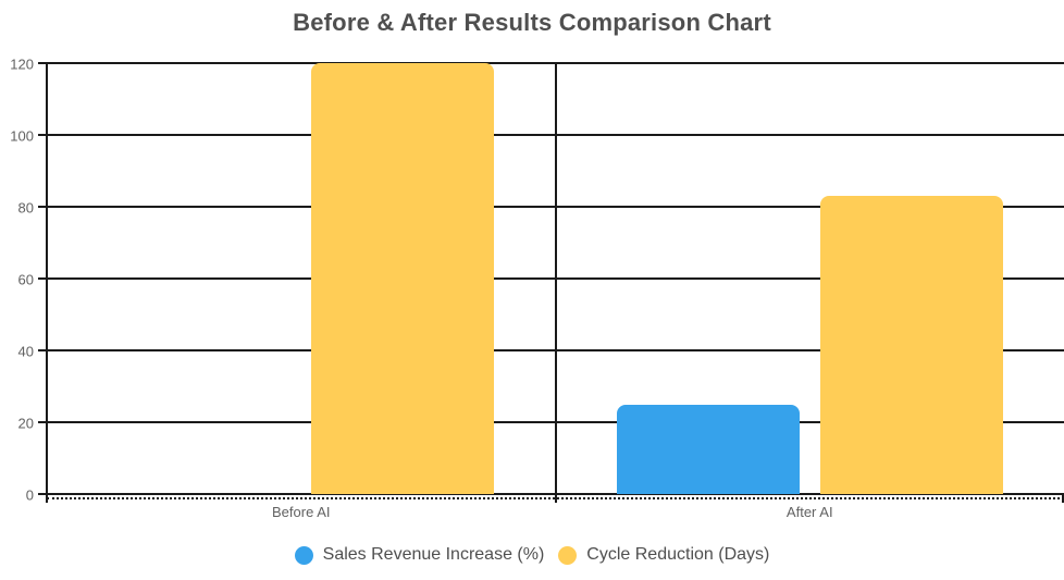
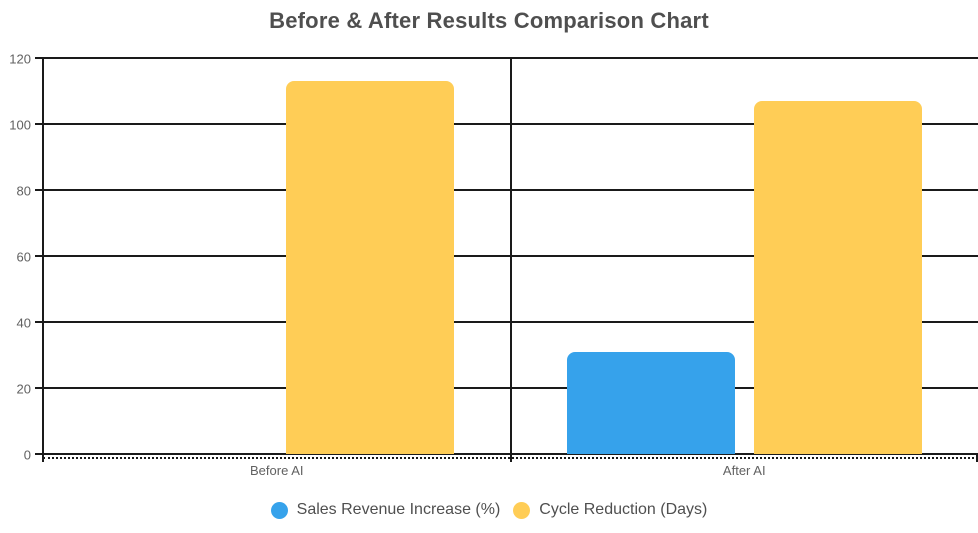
Cycle Reduction (Days)/Before AI: 120 -> 113
Sales Revenue Increase (%)/After AI: 25 -> 31
Cycle Reduction (Days)/After AI: 83 -> 107
